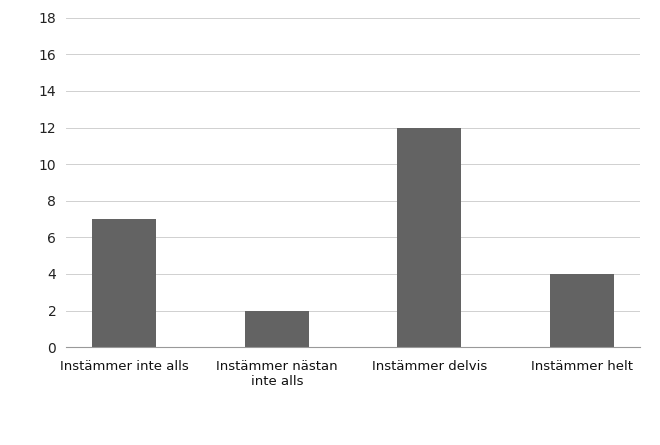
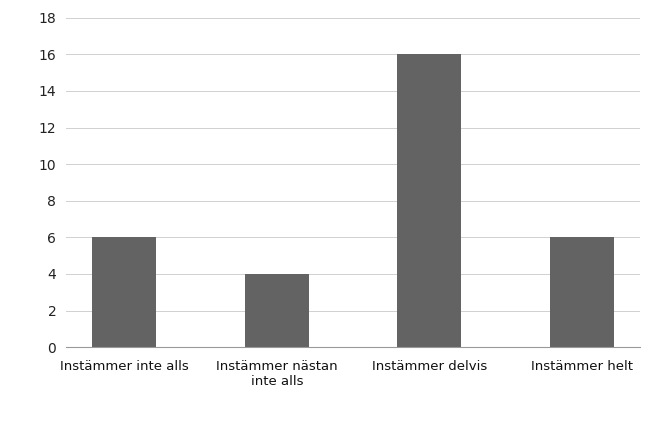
Instämmer inte alls: 7 -> 6
Instämmer nästan inte alls: 2 -> 4
Instämmer delvis: 12 -> 16
Instämmer helt: 4 -> 6
